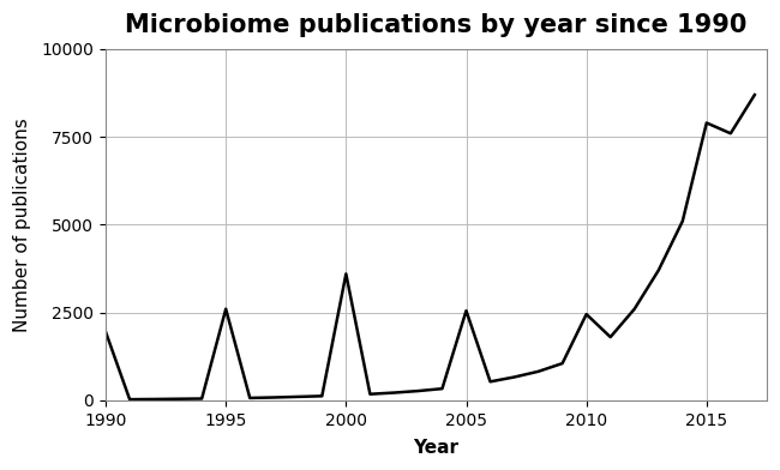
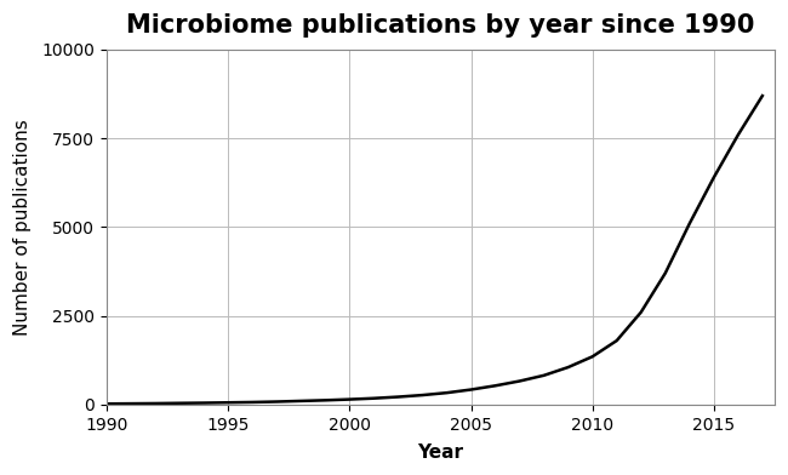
1990: 1950 -> 20
1995: 2600 -> 60
2000: 3600 -> 140
2005: 2550 -> 420
2010: 2450 -> 1350
2015: 7900 -> 6400
